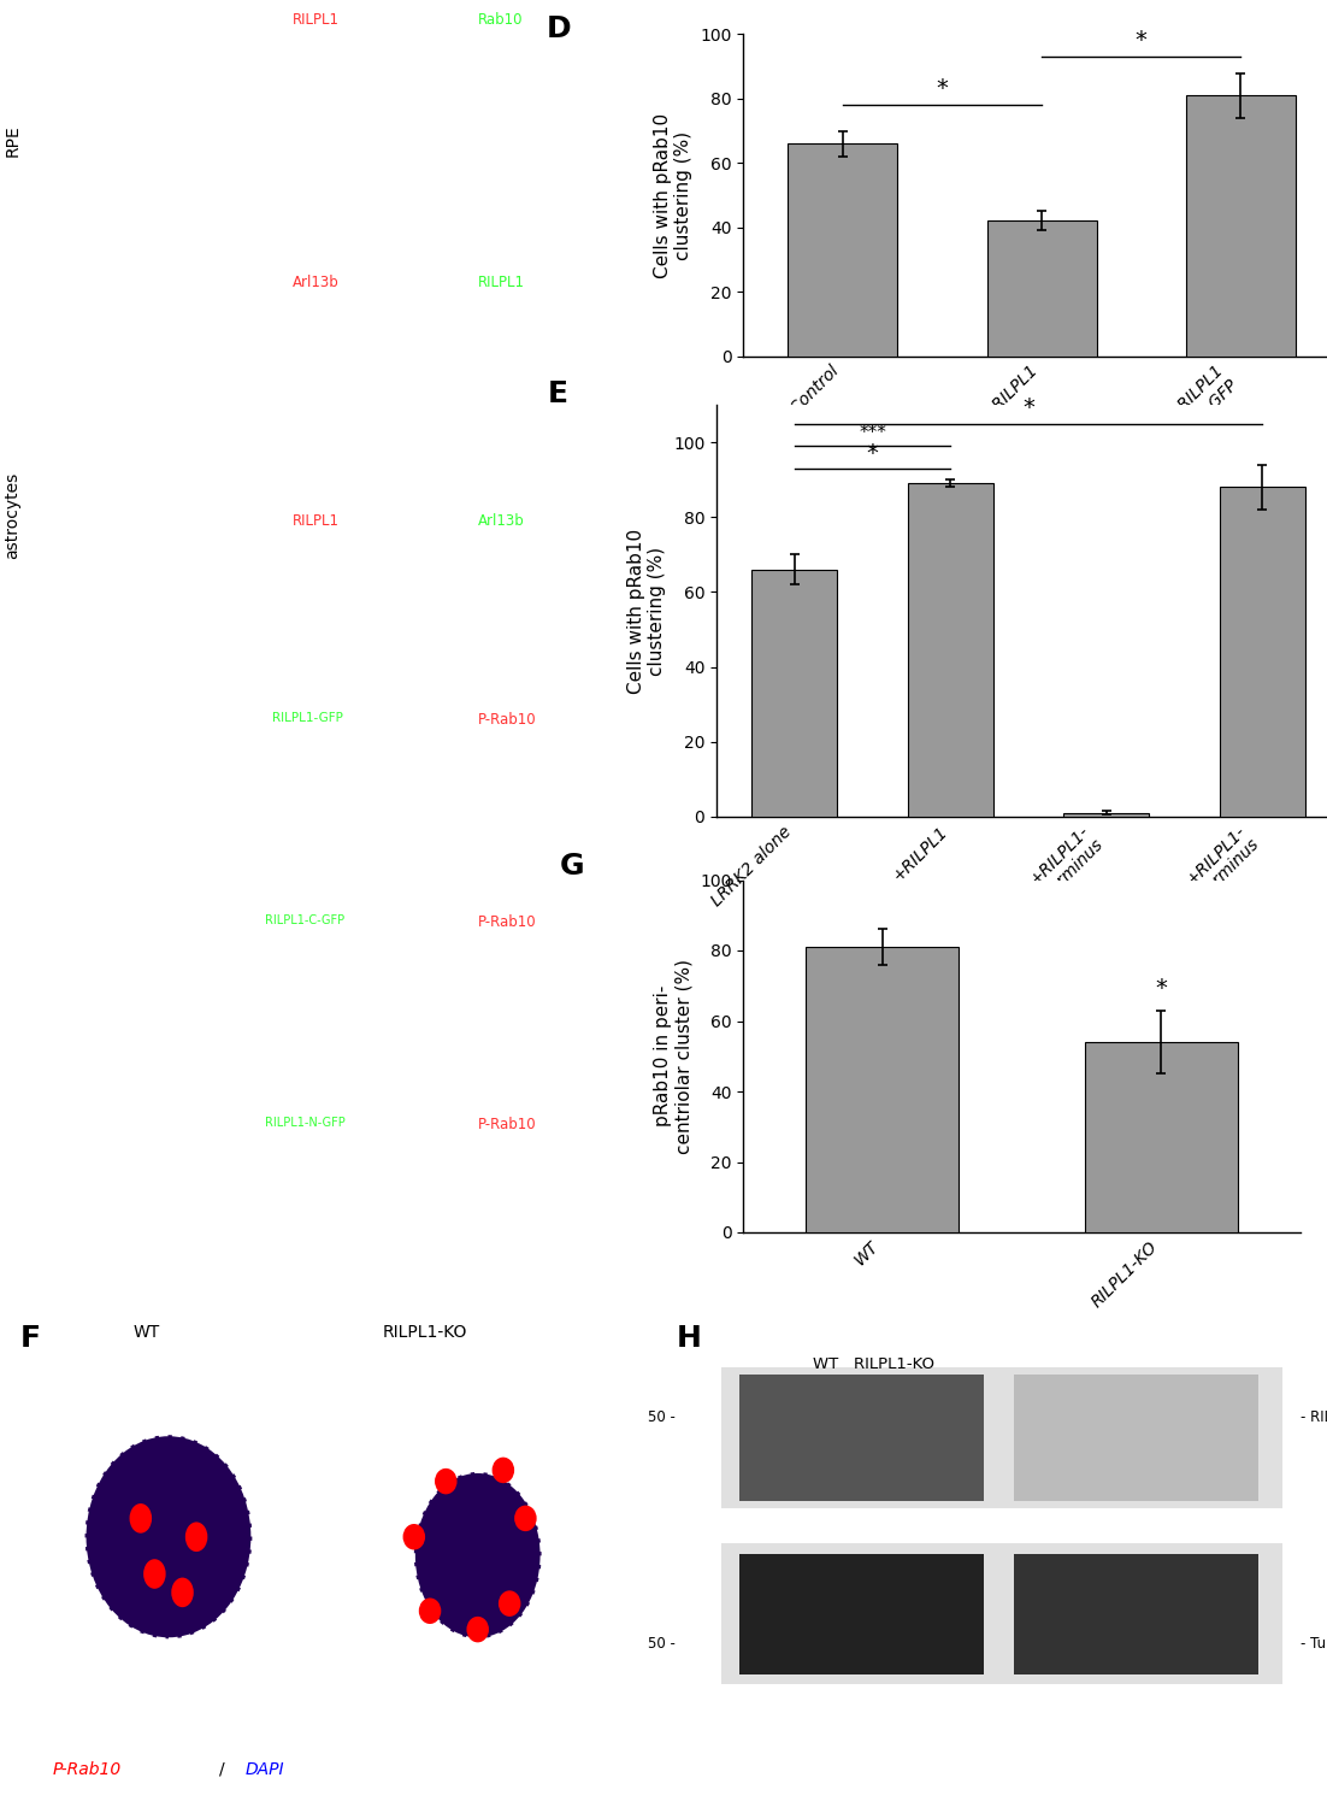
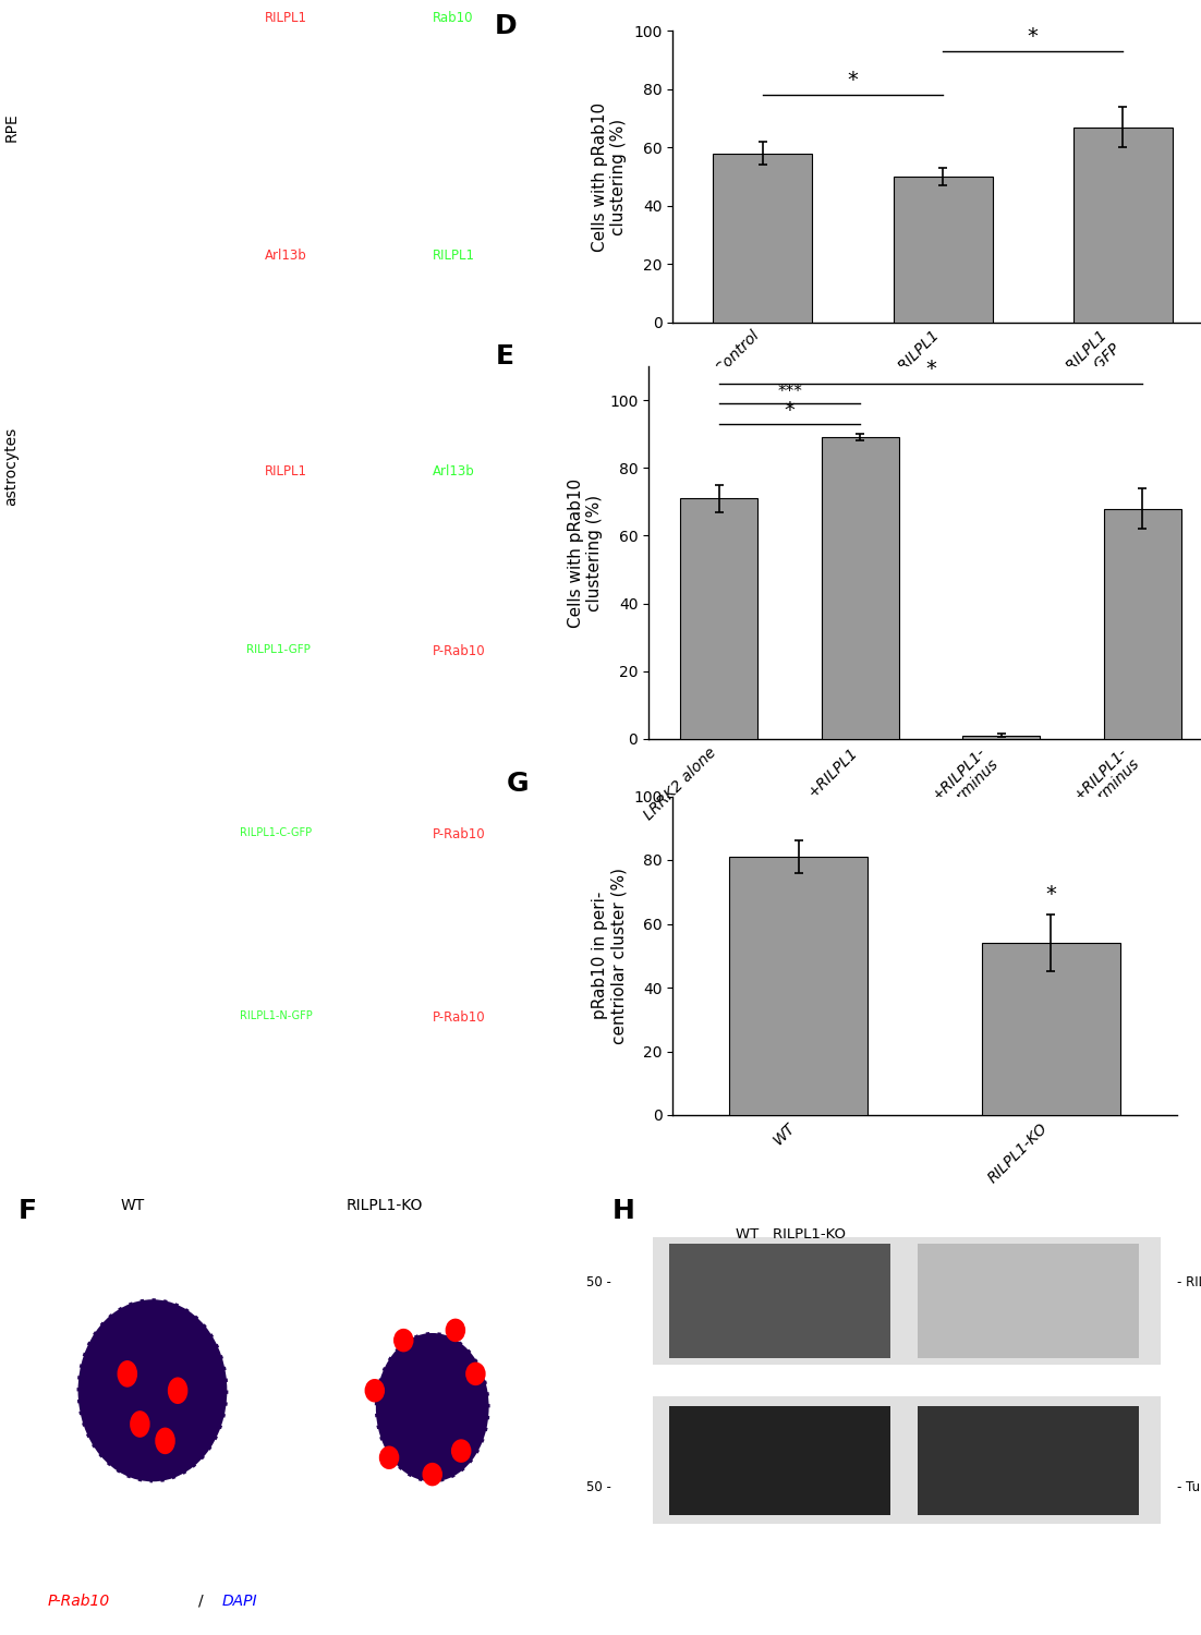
shControl: 66 -> 58
shRILPL1: 42 -> 50
shRILPL1 +RILPL1-GFP: 81 -> 67
LRRK2 alone: 66 -> 71
+RILPL1- N terminus: 88 -> 68
